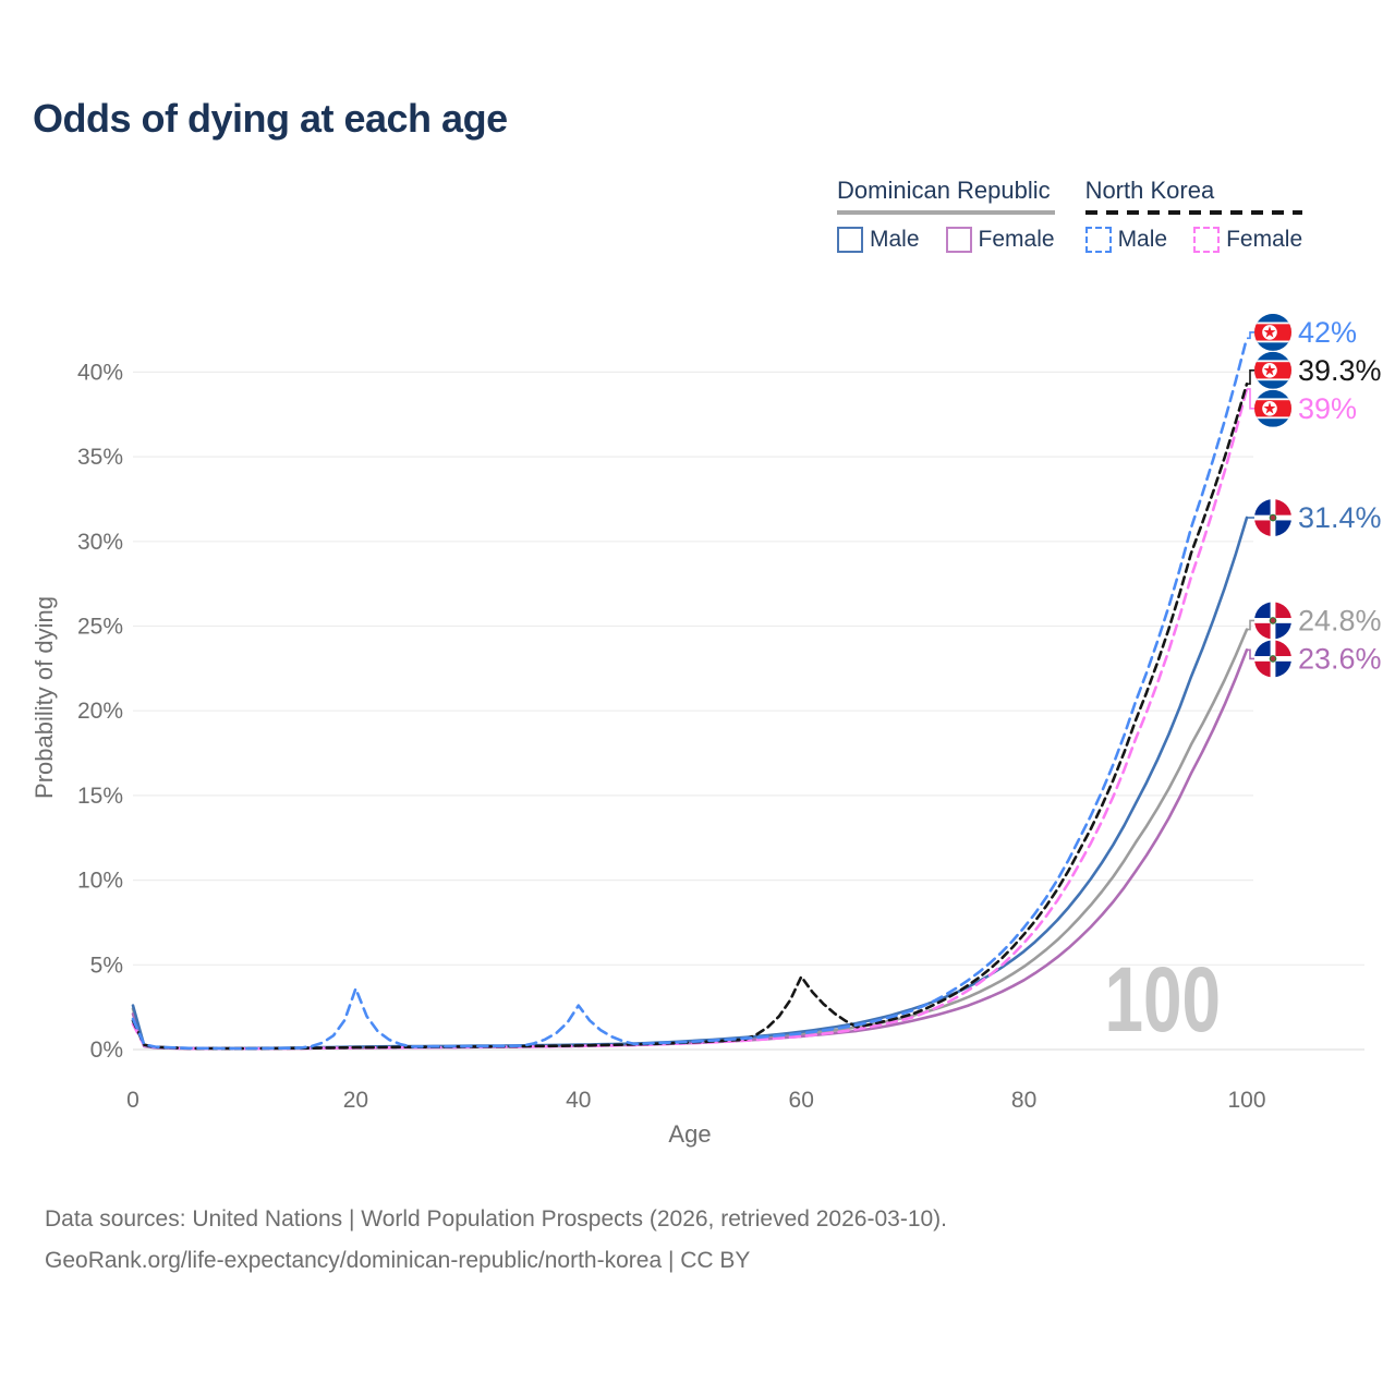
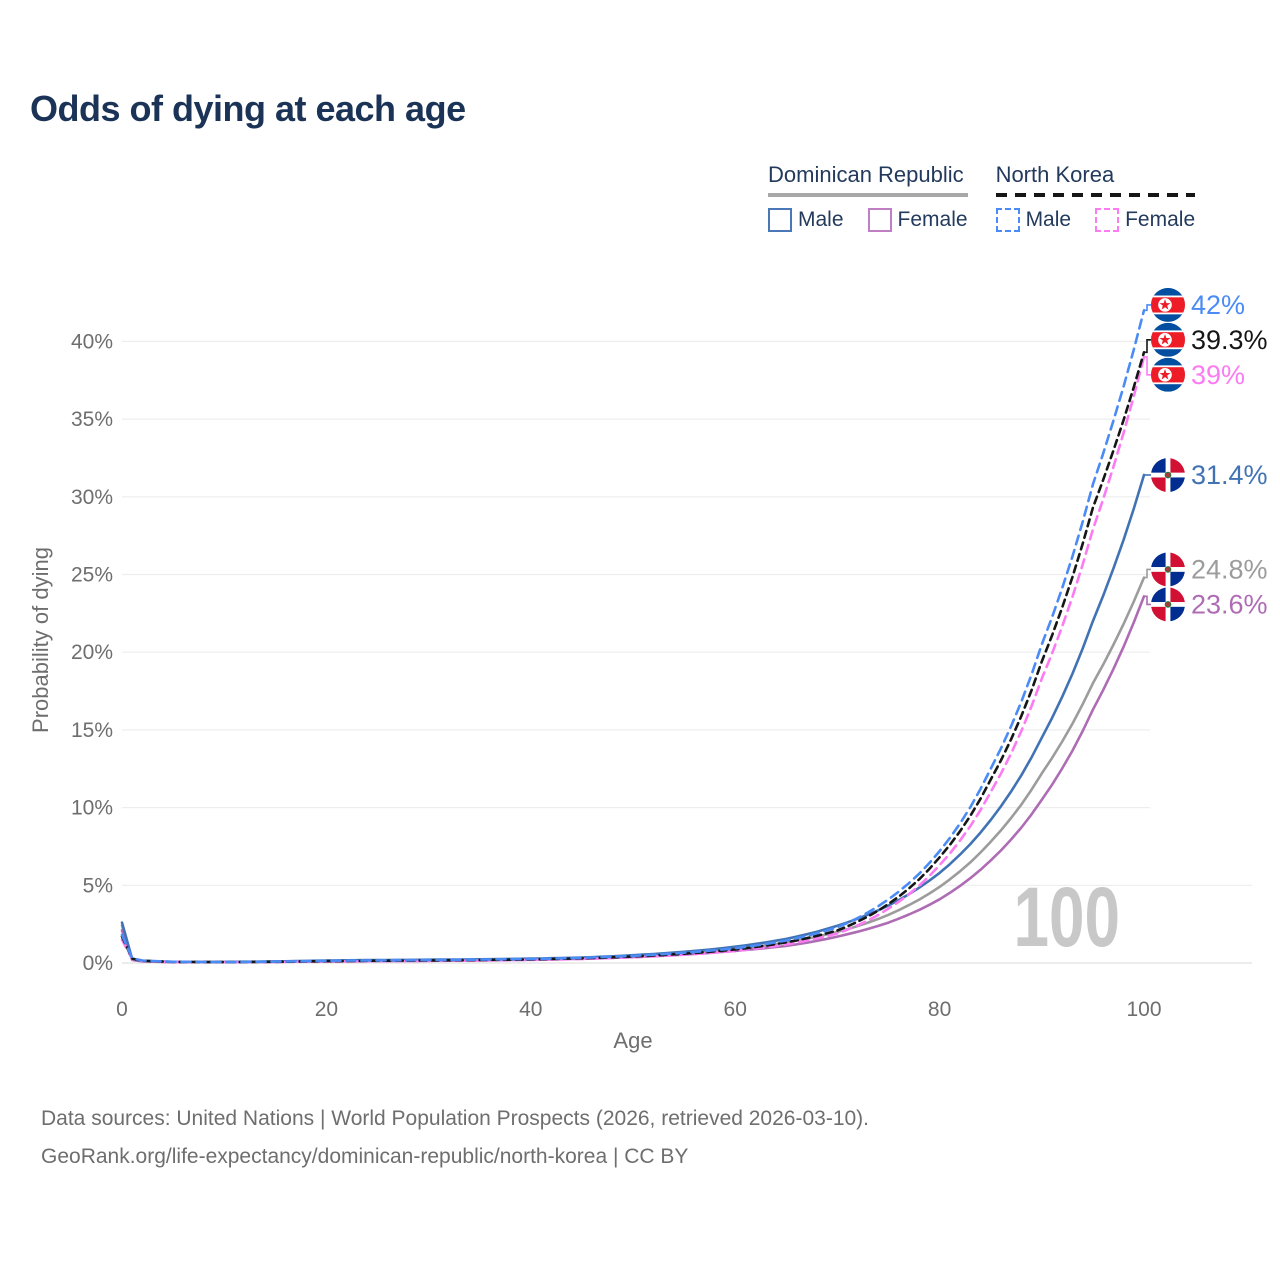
North Korea Male/20: 3.6% -> 0.1%
North Korea Male/40: 2.6% -> 0.3%
North Korea/60: 4.3% -> 0.9%
